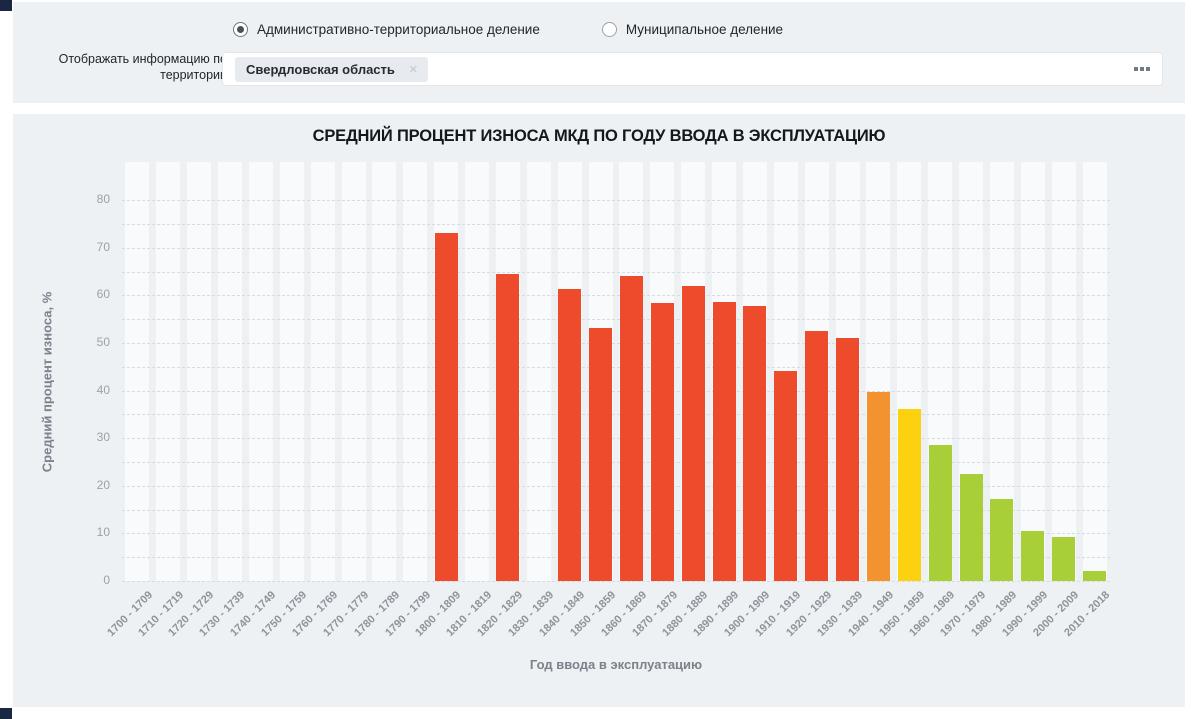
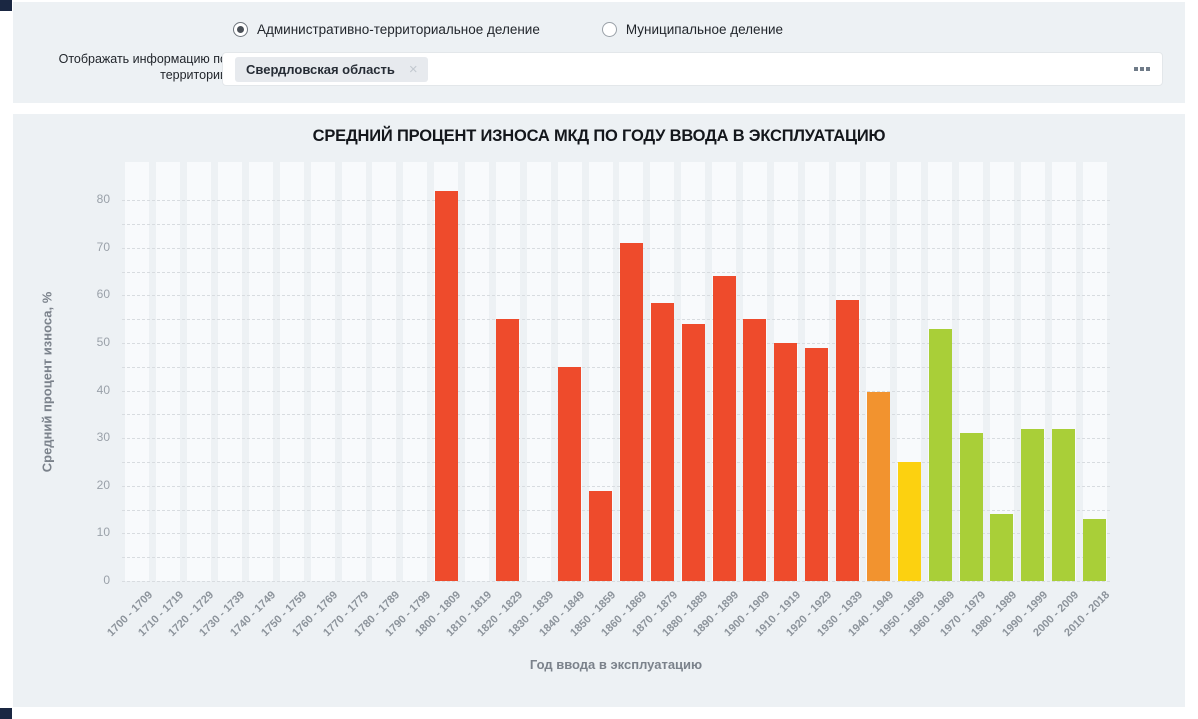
1800 - 1809: 73 -> 82
1820 - 1829: 64 -> 55
1840 - 1849: 61 -> 45
1850 - 1859: 53 -> 19
1860 - 1869: 64 -> 71
1880 - 1889: 62 -> 54
1890 - 1899: 58 -> 64
1900 - 1909: 58 -> 55
1910 - 1919: 44 -> 50
1920 - 1929: 53 -> 49
1930 - 1939: 51 -> 59
1950 - 1959: 36 -> 25
1960 - 1969: 29 -> 53
1970 - 1979: 22 -> 31
1980 - 1989: 17 -> 14
1990 - 1999: 11 -> 32
2000 - 2009: 9 -> 32
2010 - 2018: 2 -> 13
